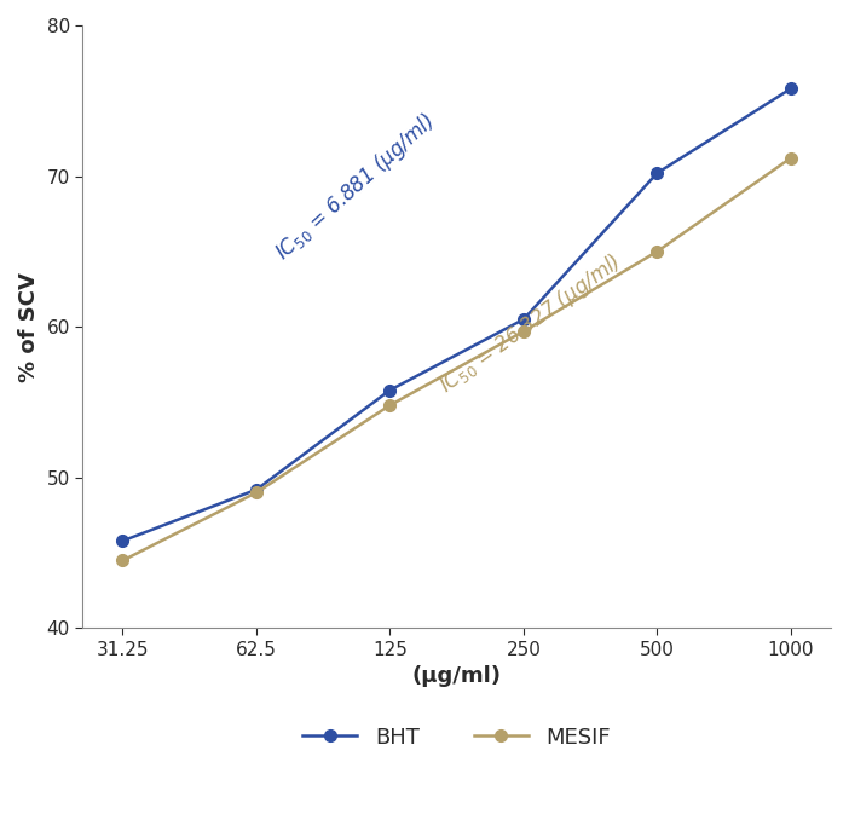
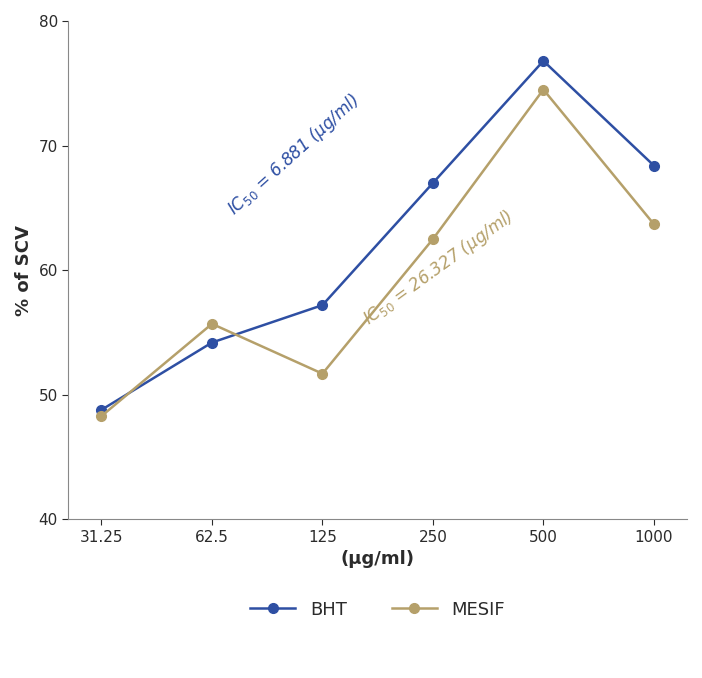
BHT/31.25: 45.8 -> 48.8
MESIF/31.25: 44.5 -> 48.3
BHT/62.5: 49.2 -> 54.2
MESIF/62.5: 49.0 -> 55.7
BHT/125: 55.8 -> 57.2
MESIF/125: 54.8 -> 51.7
BHT/250: 60.5 -> 67.0
MESIF/250: 59.7 -> 62.5
BHT/500: 70.2 -> 76.8
MESIF/500: 65.0 -> 74.5
BHT/1000: 75.8 -> 68.4
MESIF/1000: 71.2 -> 63.7
